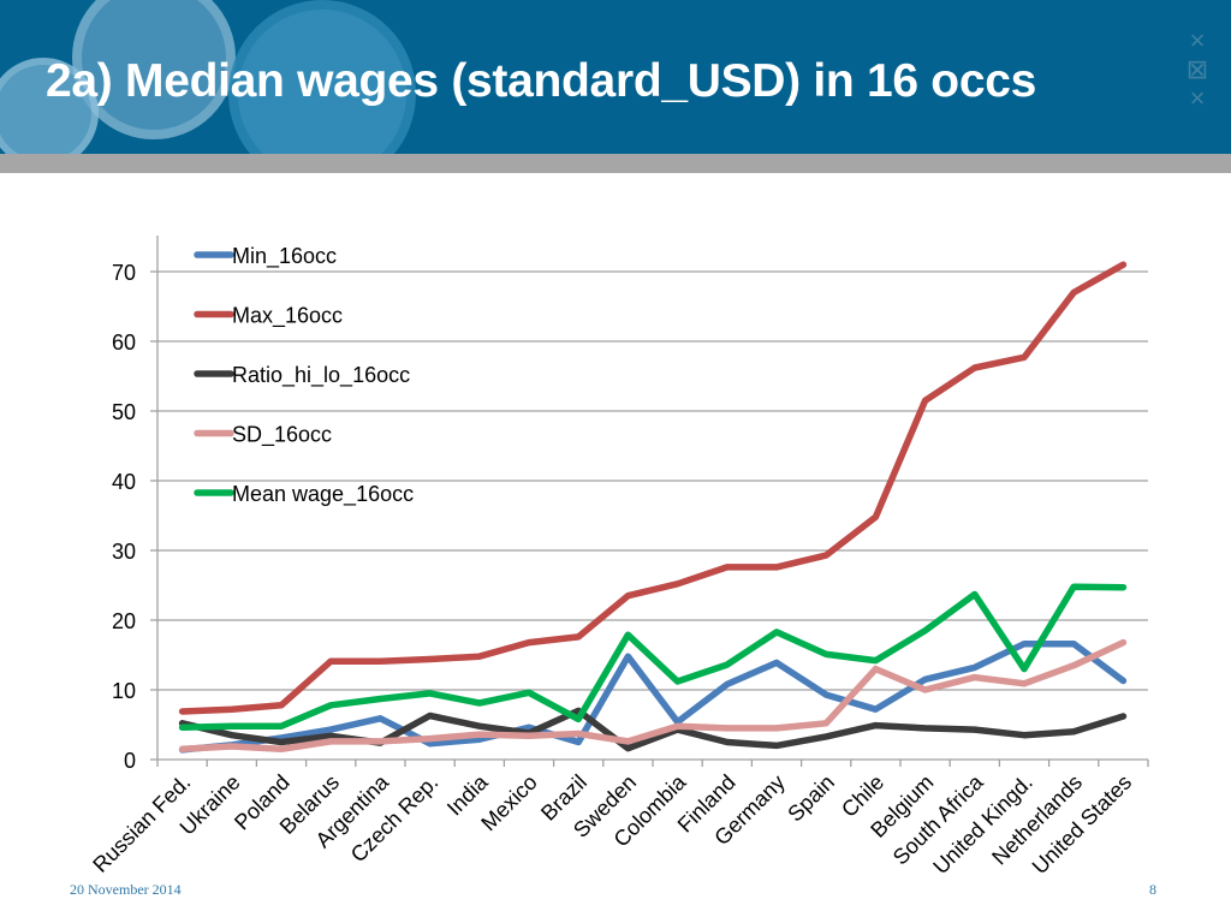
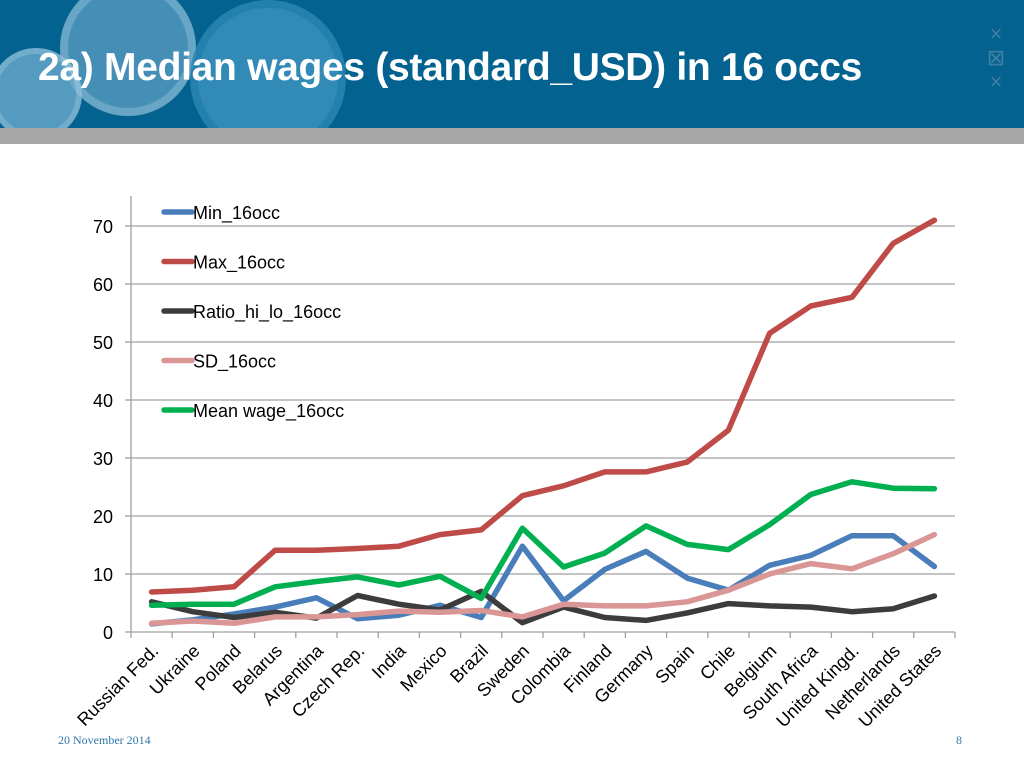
SD_16occ/Chile: 13 -> 7
Mean wage_16occ/United Kingd.: 13 -> 26
